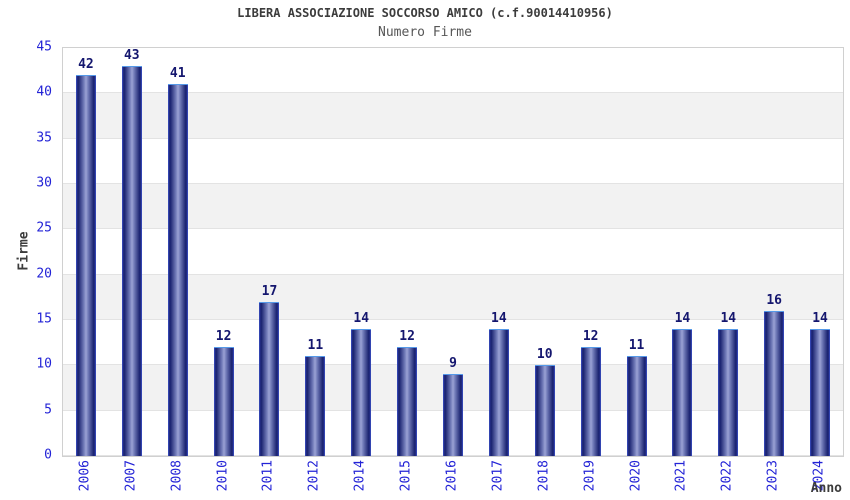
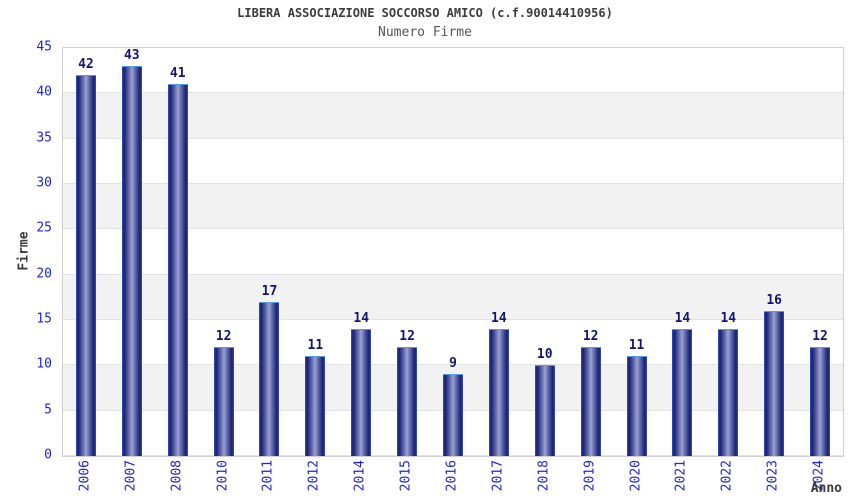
2024: 14 -> 12
